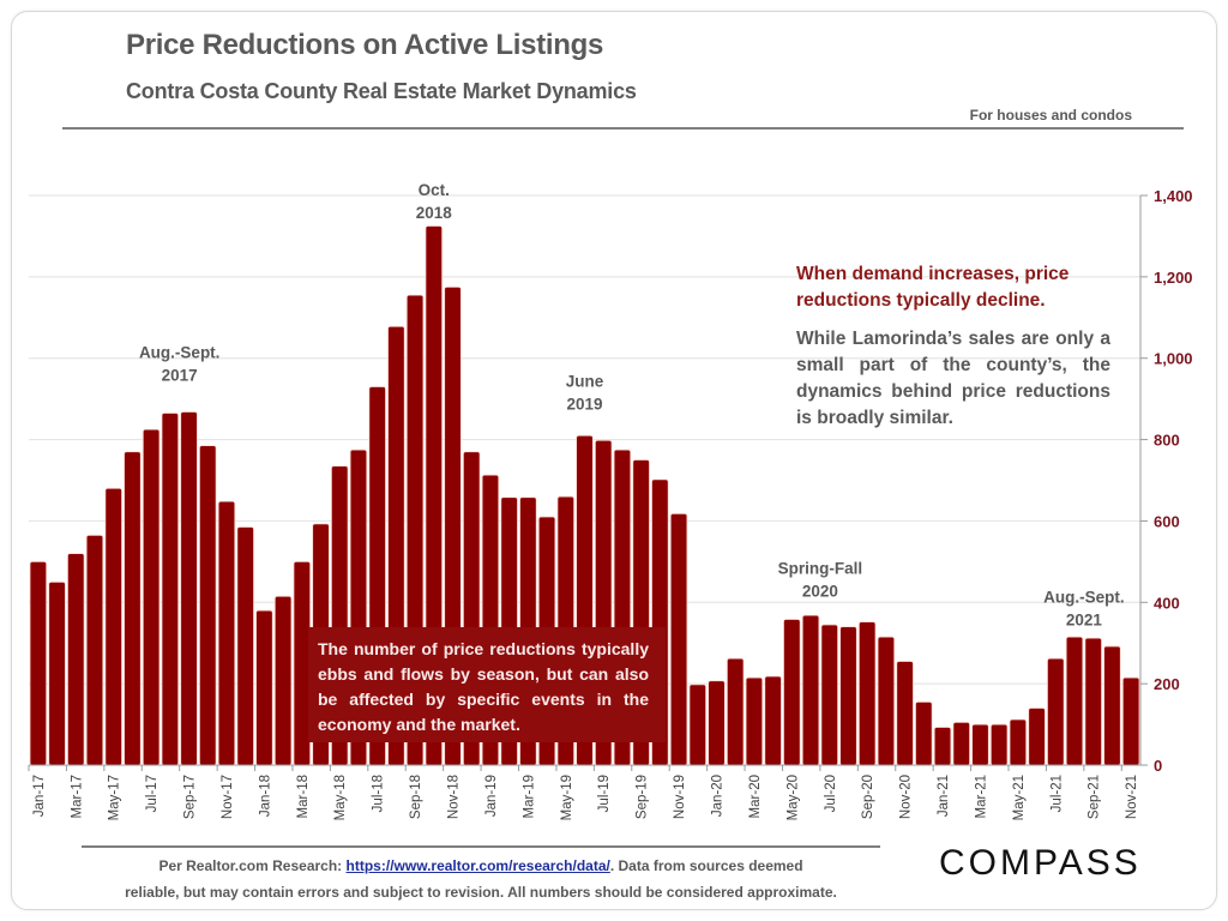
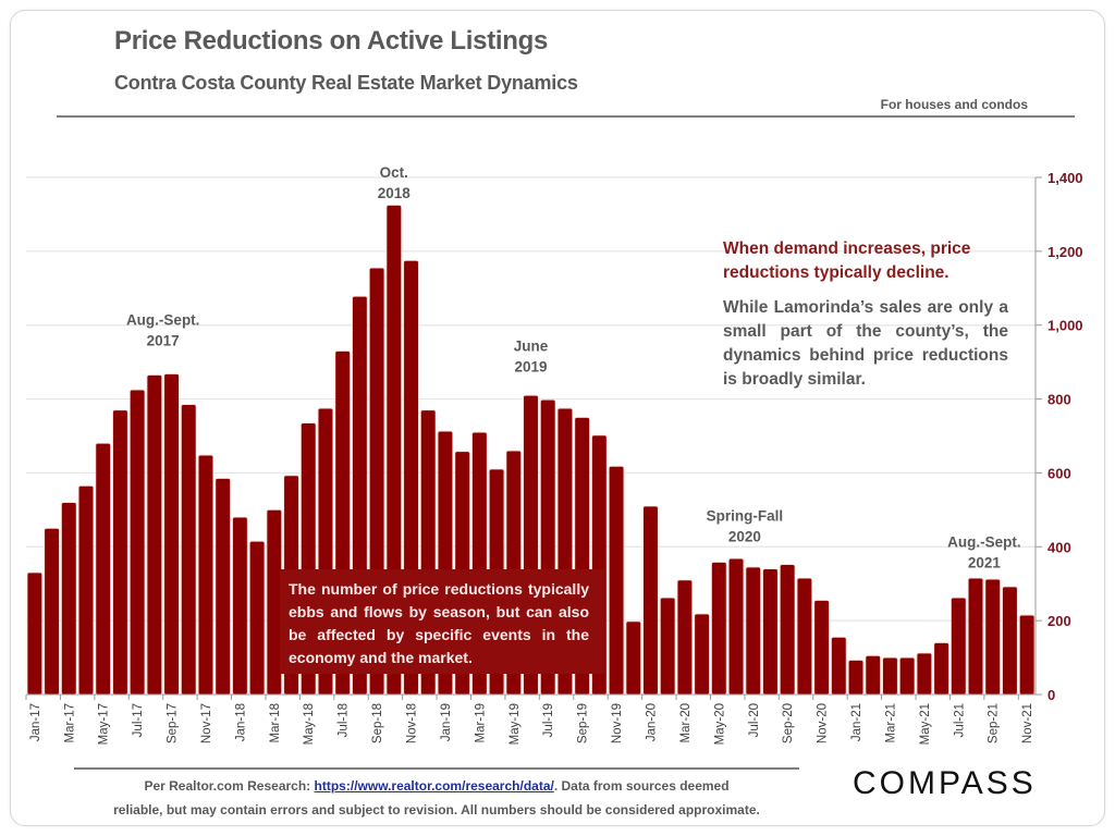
Jan-17: 500 -> 330
Jan-18: 380 -> 480
Mar-19: 660 -> 710
Jan-20: 210 -> 510
Mar-20: 220 -> 310
